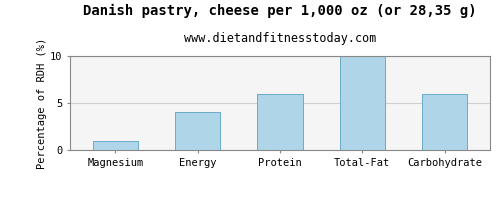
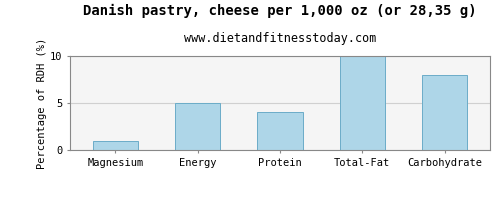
Energy: 4 -> 5
Protein: 6 -> 4
Carbohydrate: 6 -> 8
